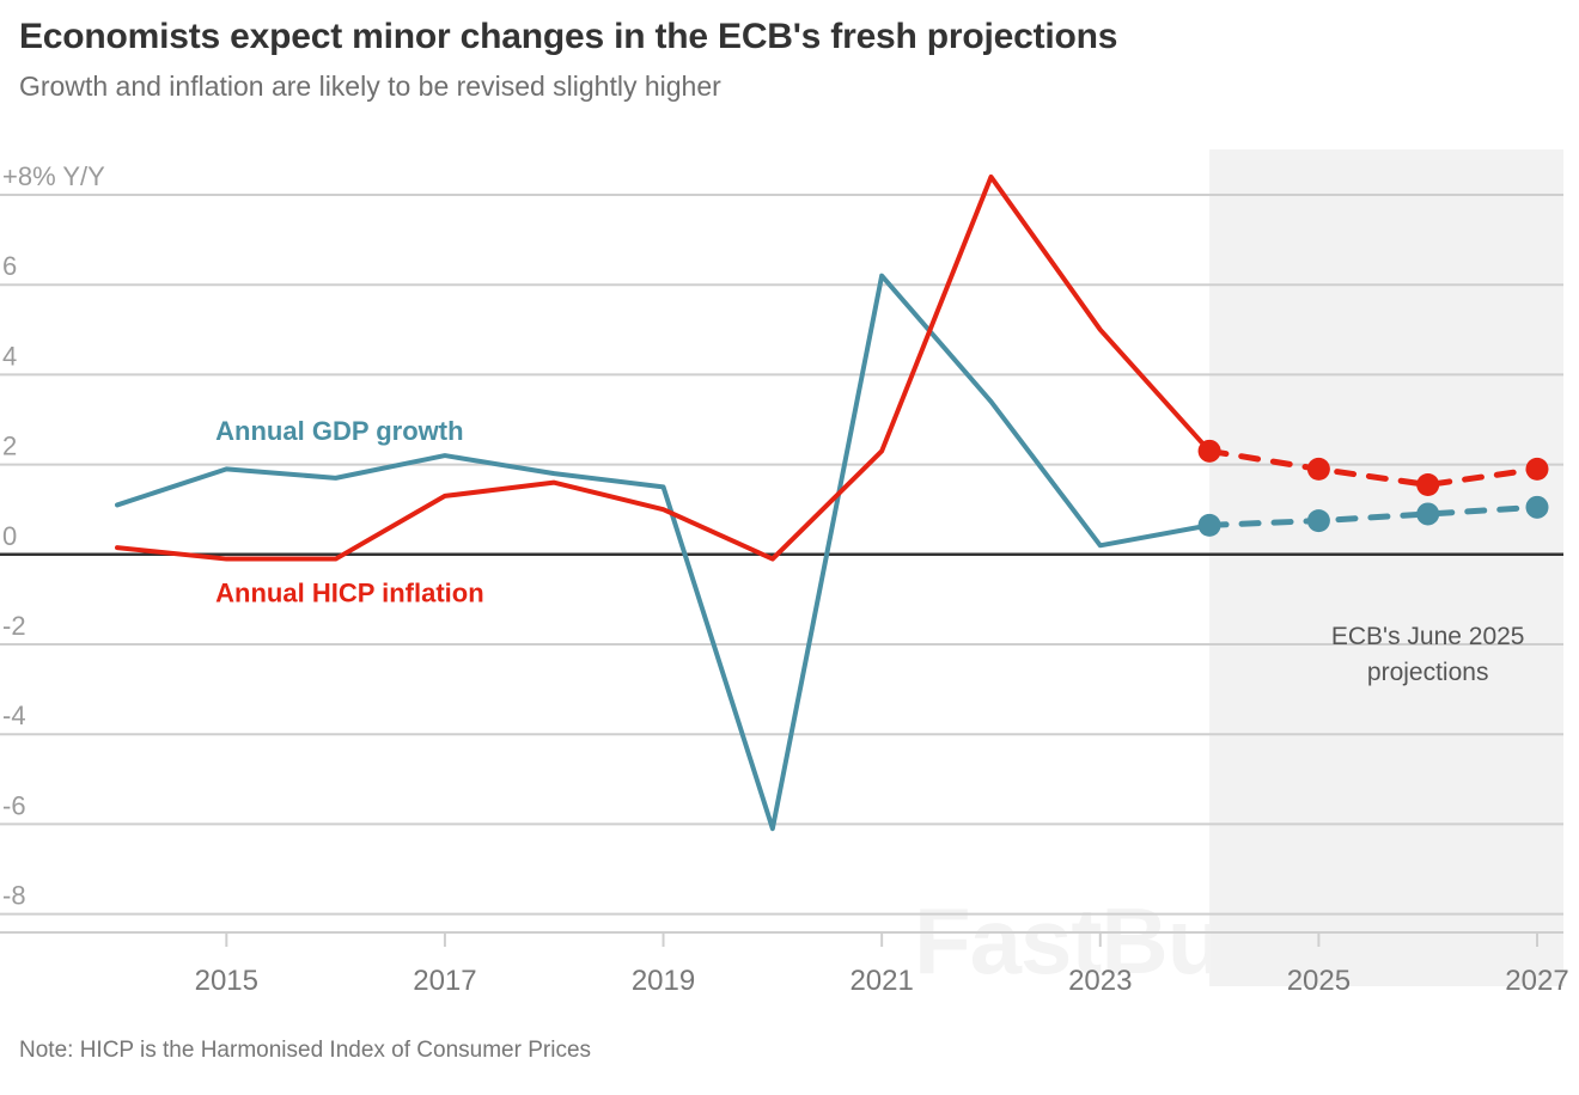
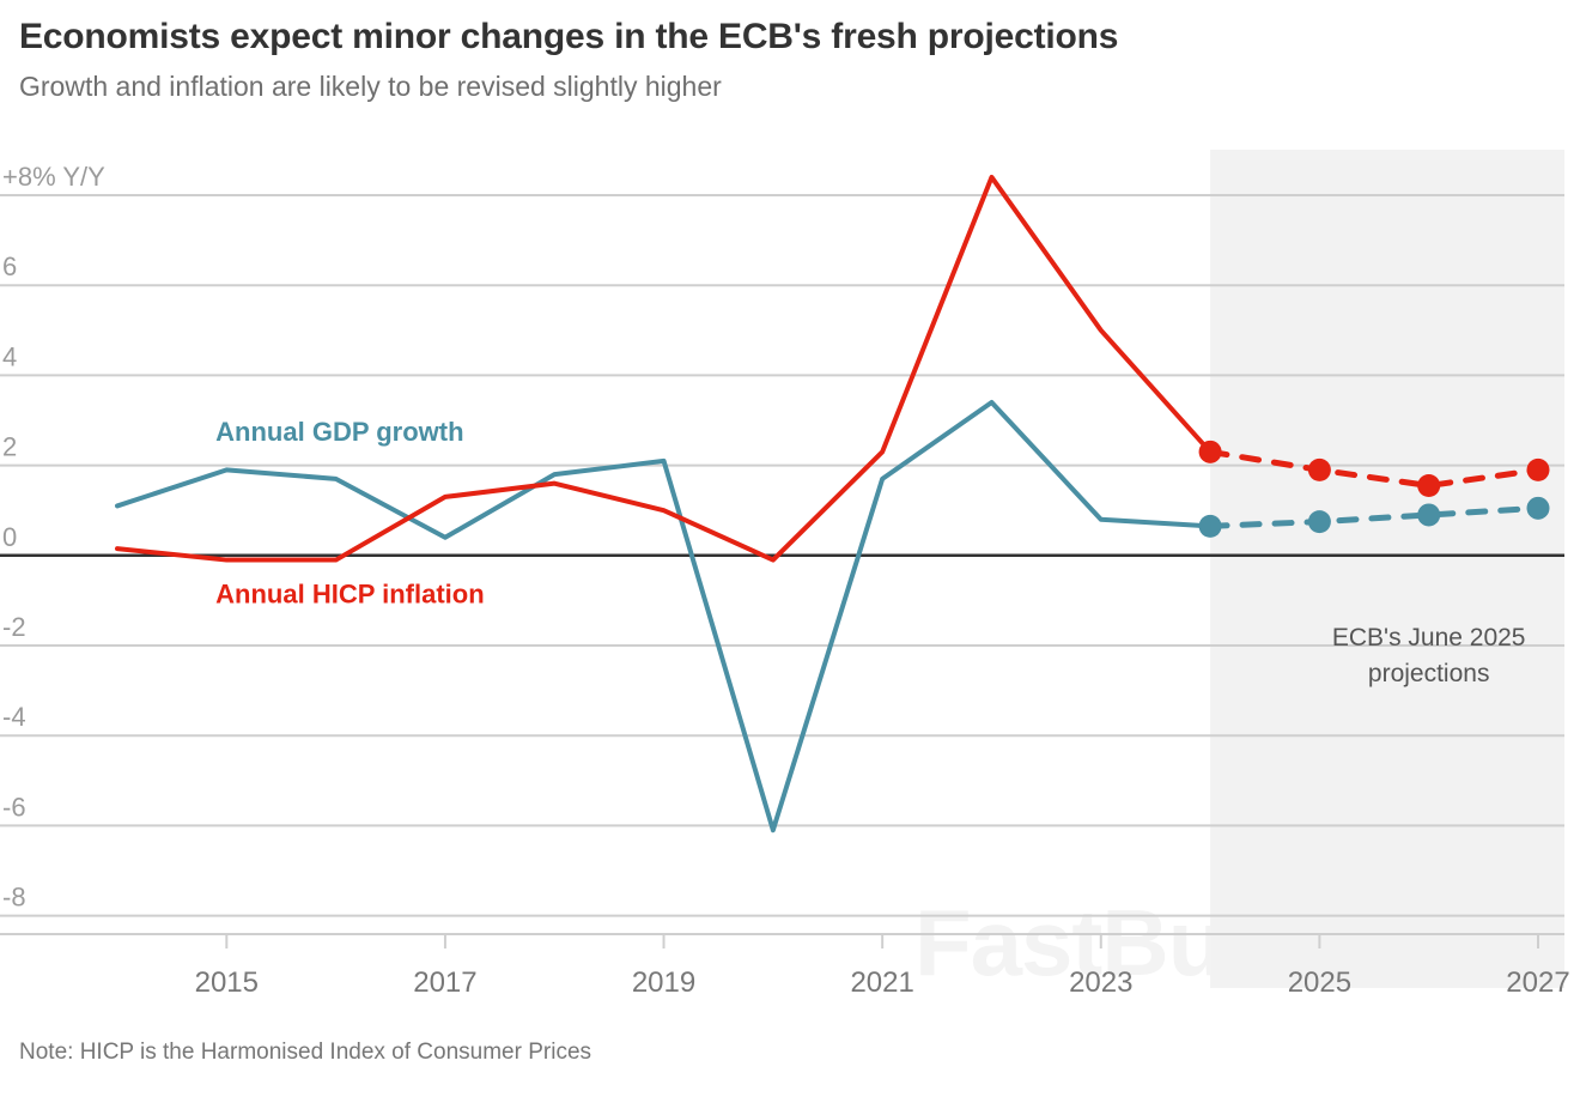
Annual GDP growth/2017: 2.2 -> 0.4
Annual GDP growth/2019: 1.5 -> 2.1
Annual GDP growth/2021: 6.2 -> 1.7
Annual GDP growth/2023: 0.2 -> 0.8
